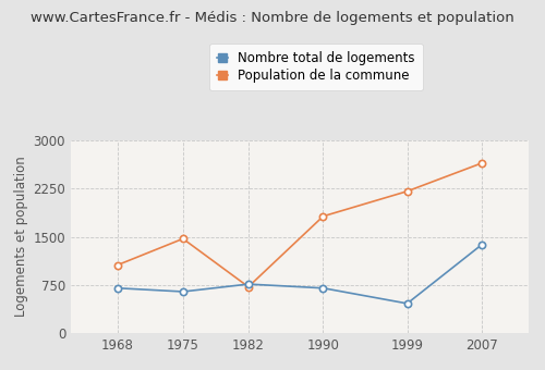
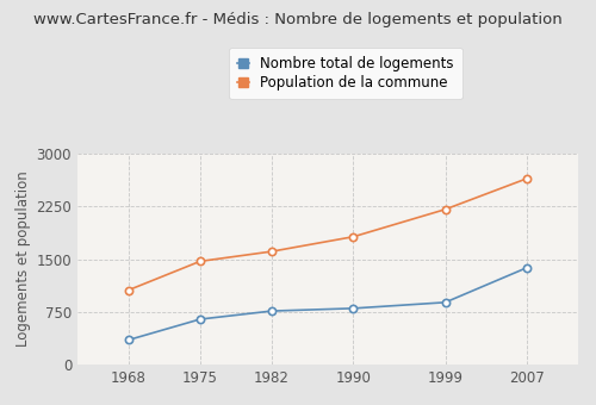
Nombre total de logements/1968: 700 -> 350
Population de la commune/1982: 720 -> 1610
Nombre total de logements/1990: 700 -> 800
Nombre total de logements/1999: 460 -> 880
